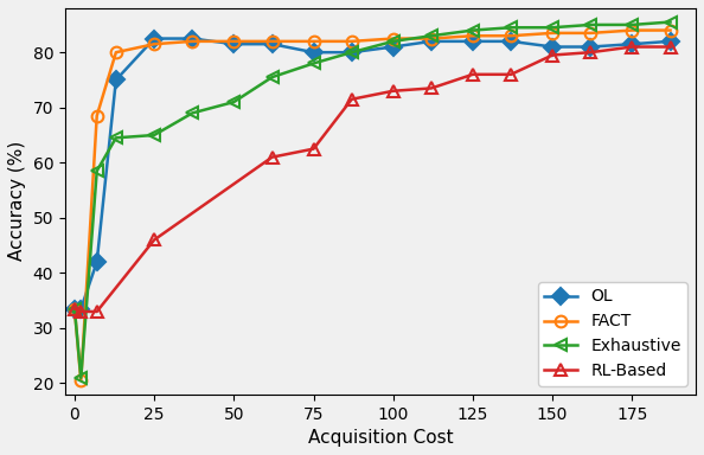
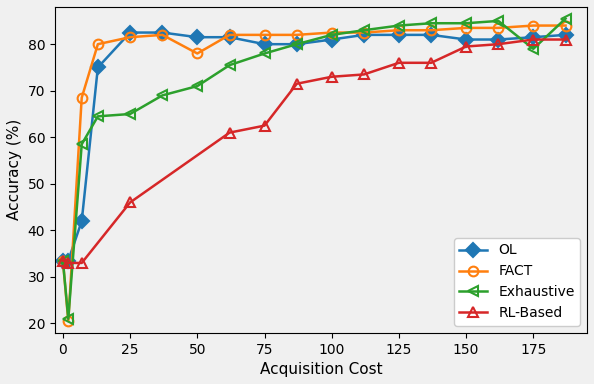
FACT/50: 82.0 -> 78.0
Exhaustive/175: 85.0 -> 79.0
